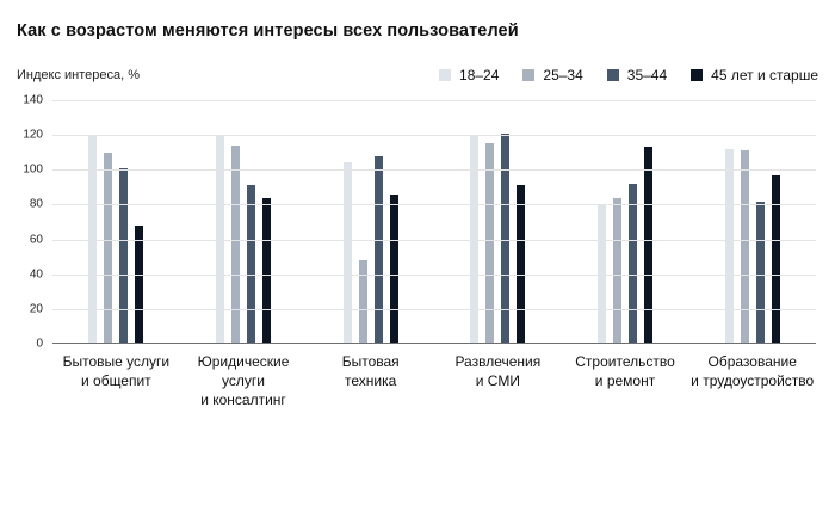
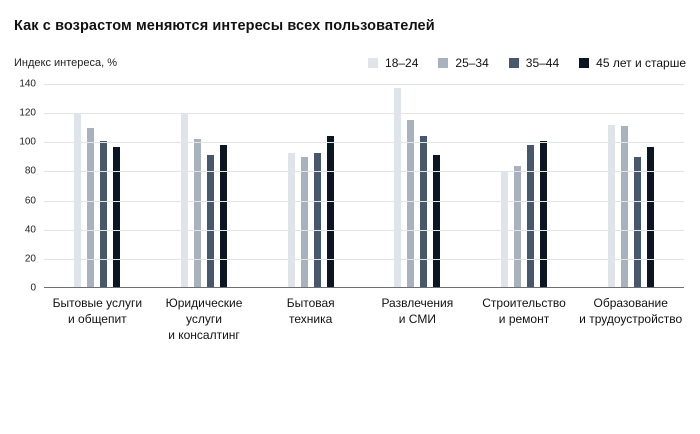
45 лет и старше/Бытовые услуги и общепит: 68 -> 97
25–34/Юридические услуги и консалтинг: 114 -> 102
45 лет и старше/Юридические услуги и консалтинг: 84 -> 98
18–24/Бытовая техника: 104 -> 93
25–34/Бытовая техника: 48 -> 90
35–44/Бытовая техника: 108 -> 93
45 лет и старше/Бытовая техника: 86 -> 104
18–24/Развлечения и СМИ: 120 -> 137
35–44/Развлечения и СМИ: 121 -> 104
35–44/Строительство и ремонт: 92 -> 98
45 лет и старше/Строительство и ремонт: 113 -> 101
35–44/Образование и трудоустройство: 82 -> 90
